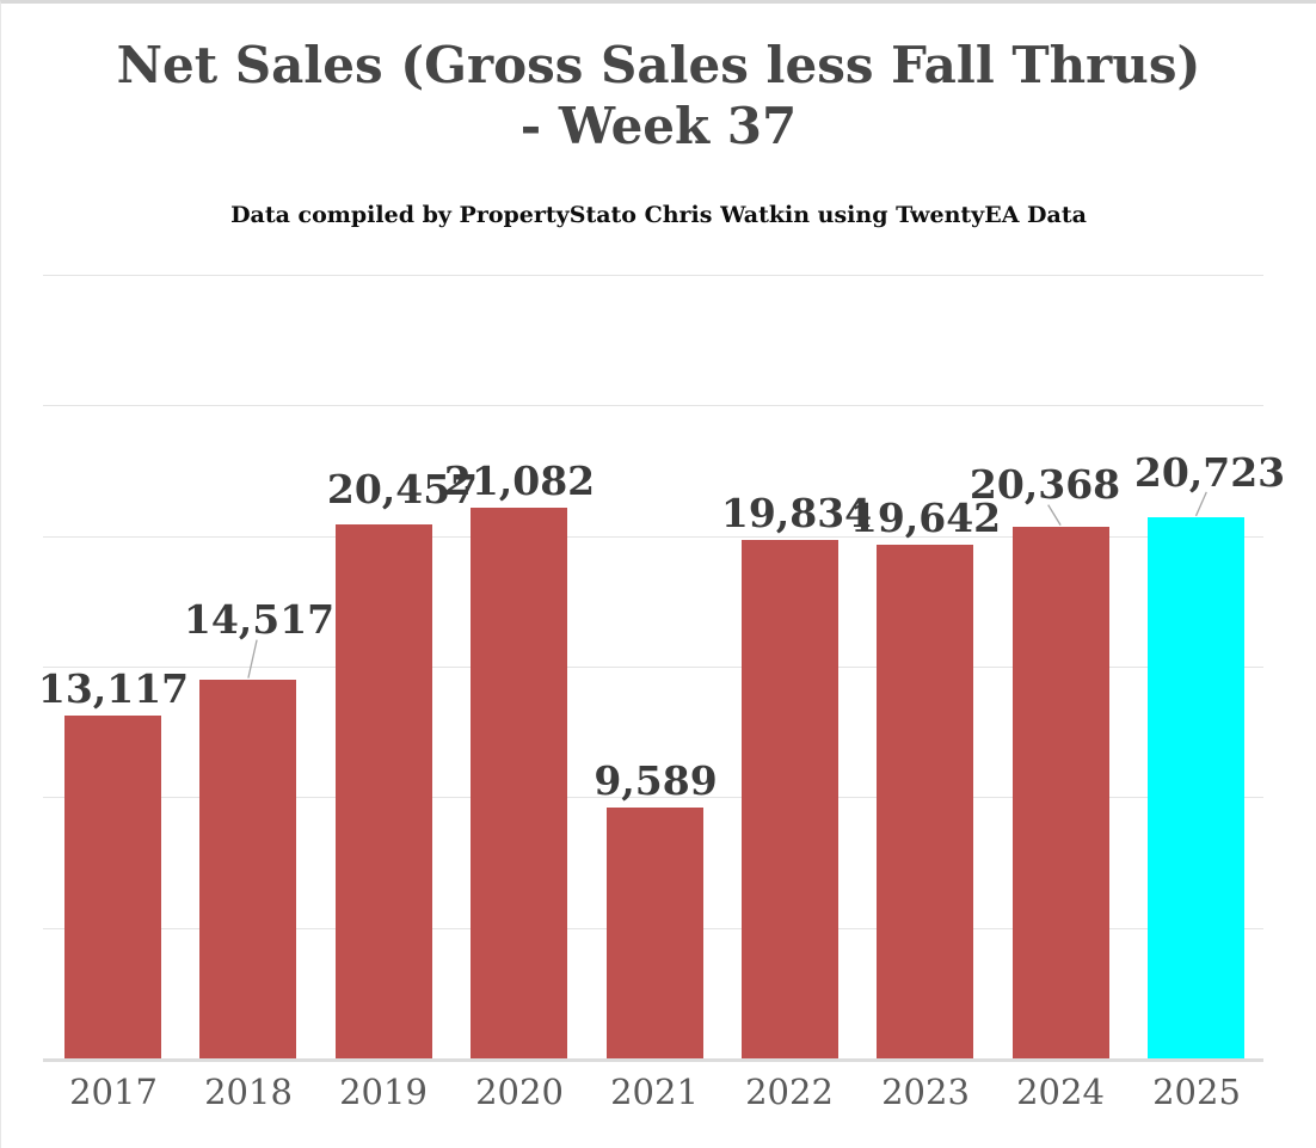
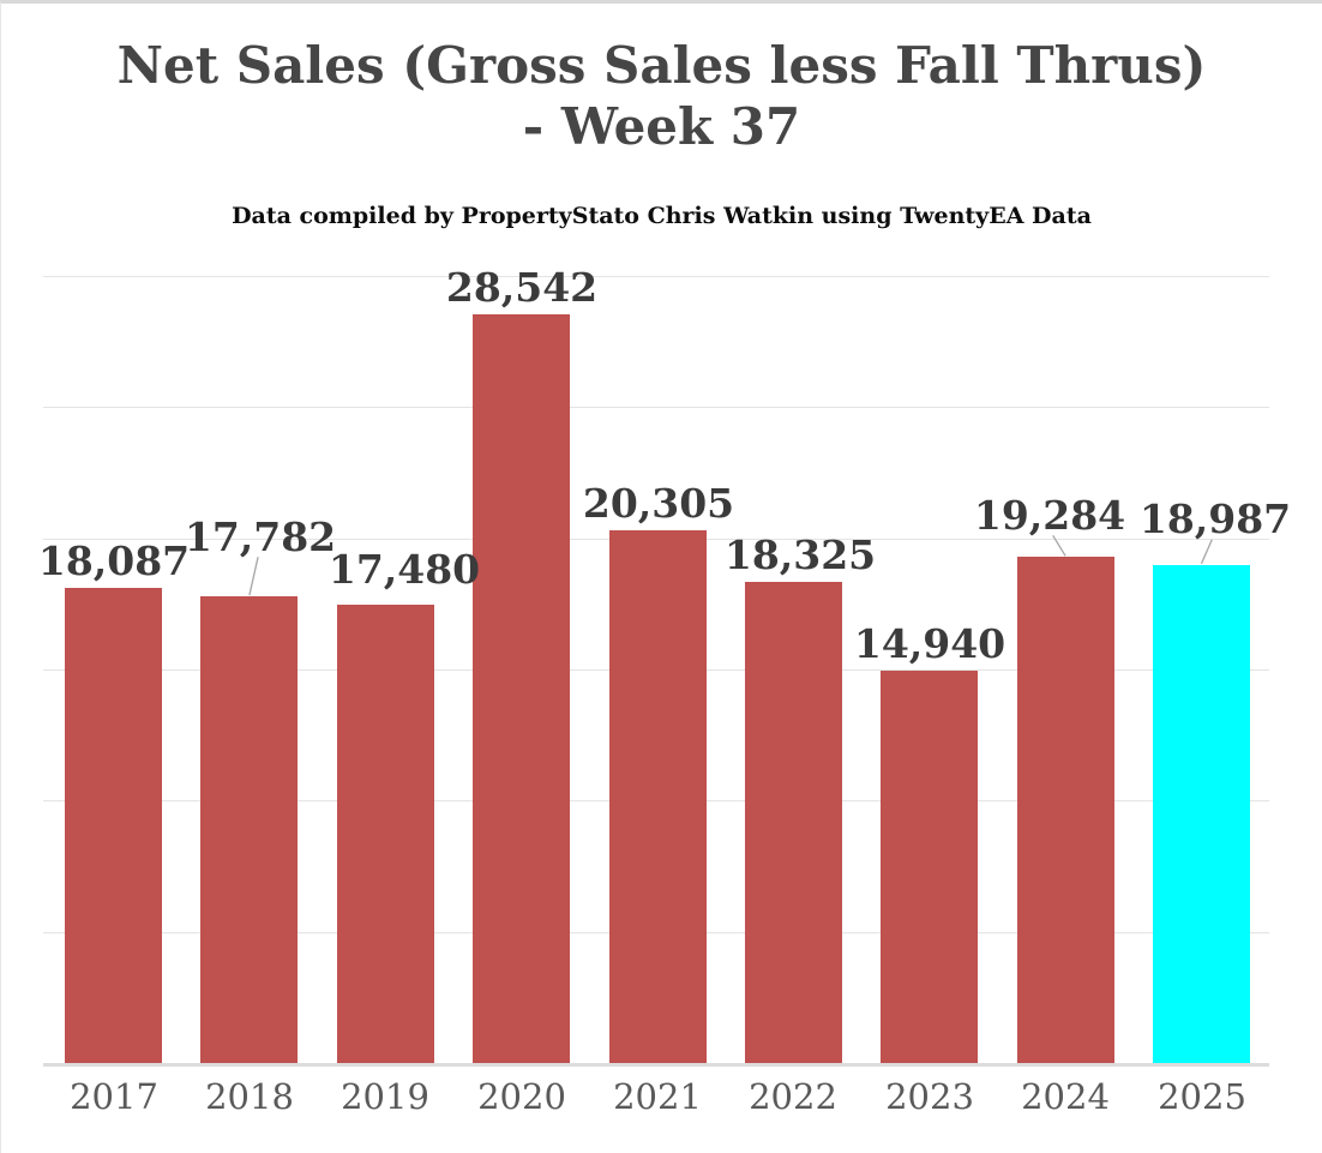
2017: 13,117 -> 18,087
2018: 14,517 -> 17,782
2019: 20,457 -> 17,480
2020: 21,082 -> 28,542
2021: 9,589 -> 20,305
2022: 19,834 -> 18,325
2023: 19,642 -> 14,940
2024: 20,368 -> 19,284
2025: 20,723 -> 18,987
